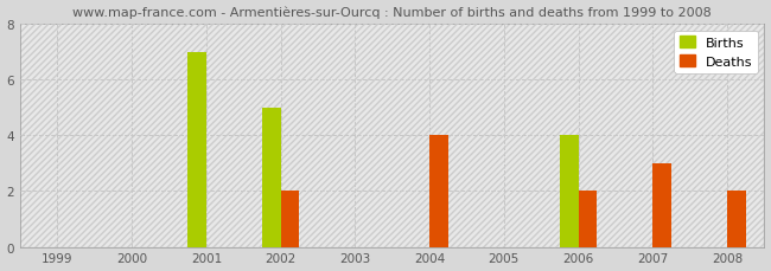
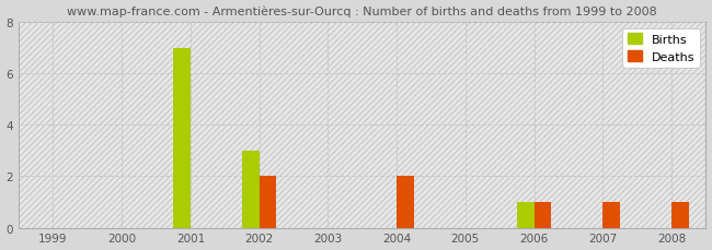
Births/2002: 5 -> 3
Deaths/2004: 4 -> 2
Births/2006: 4 -> 1
Deaths/2006: 2 -> 1
Deaths/2007: 3 -> 1
Deaths/2008: 2 -> 1
